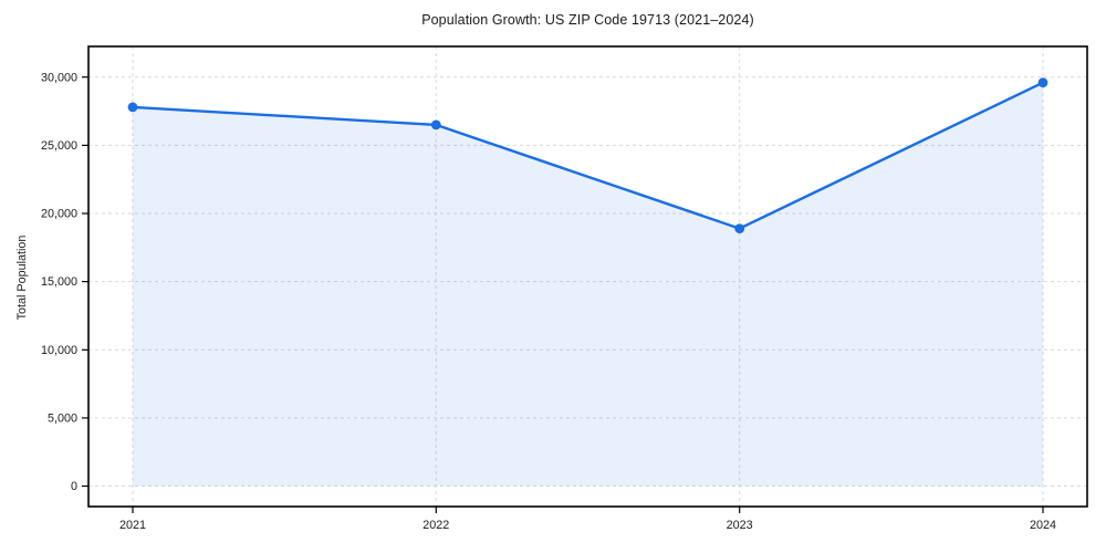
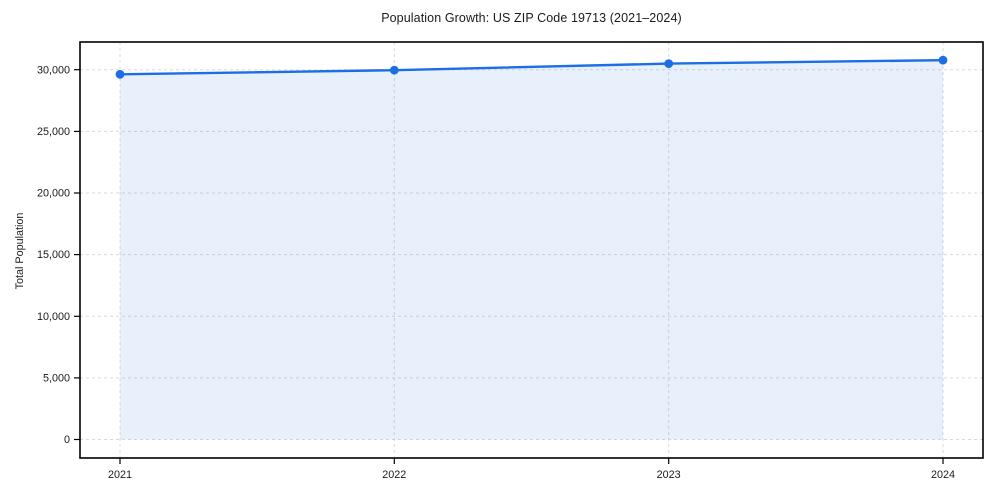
2021: 27800 -> 29600
2022: 26500 -> 30000
2023: 18900 -> 30500
2024: 29600 -> 30800
